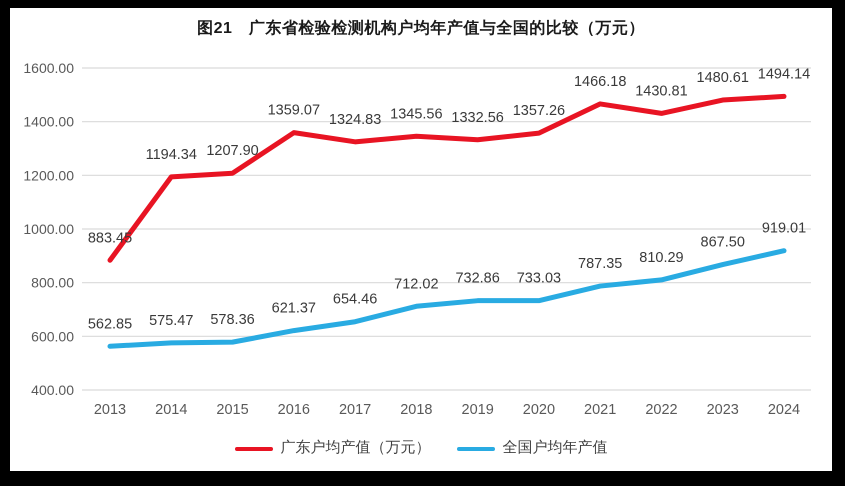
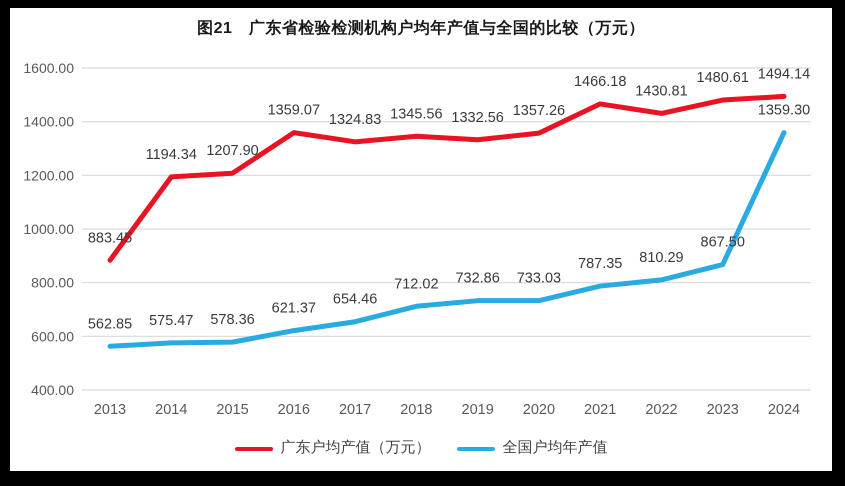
全国户均年产值/2024: 919.01 -> 1359.30
